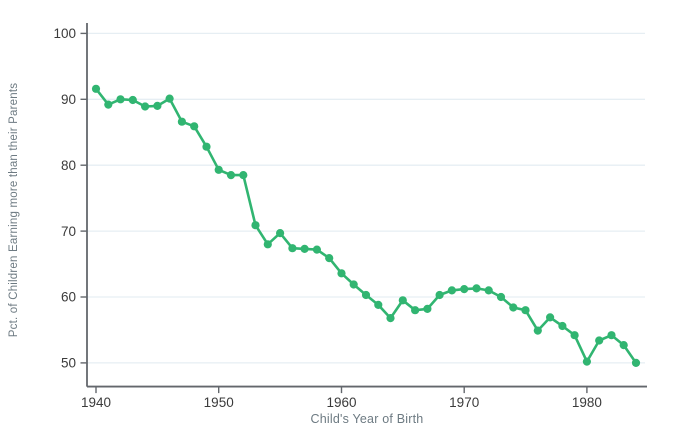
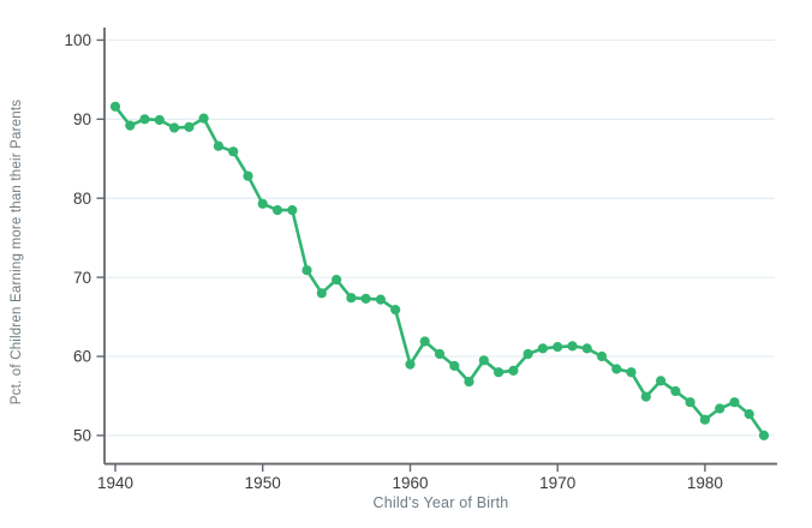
1960: 64 -> 59
1980: 50 -> 52
